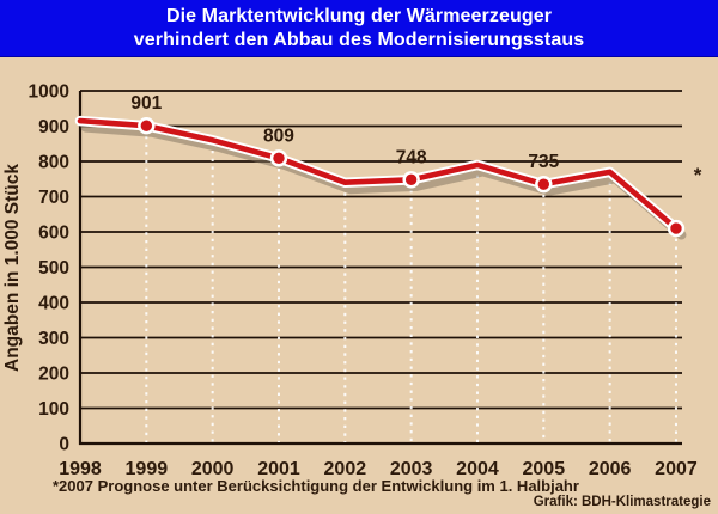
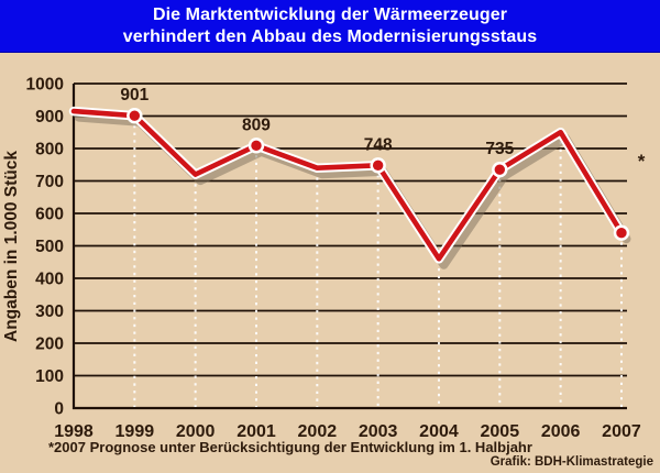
2000: 860 -> 720
2004: 790 -> 460
2006: 770 -> 850
2007: 610 -> 540
